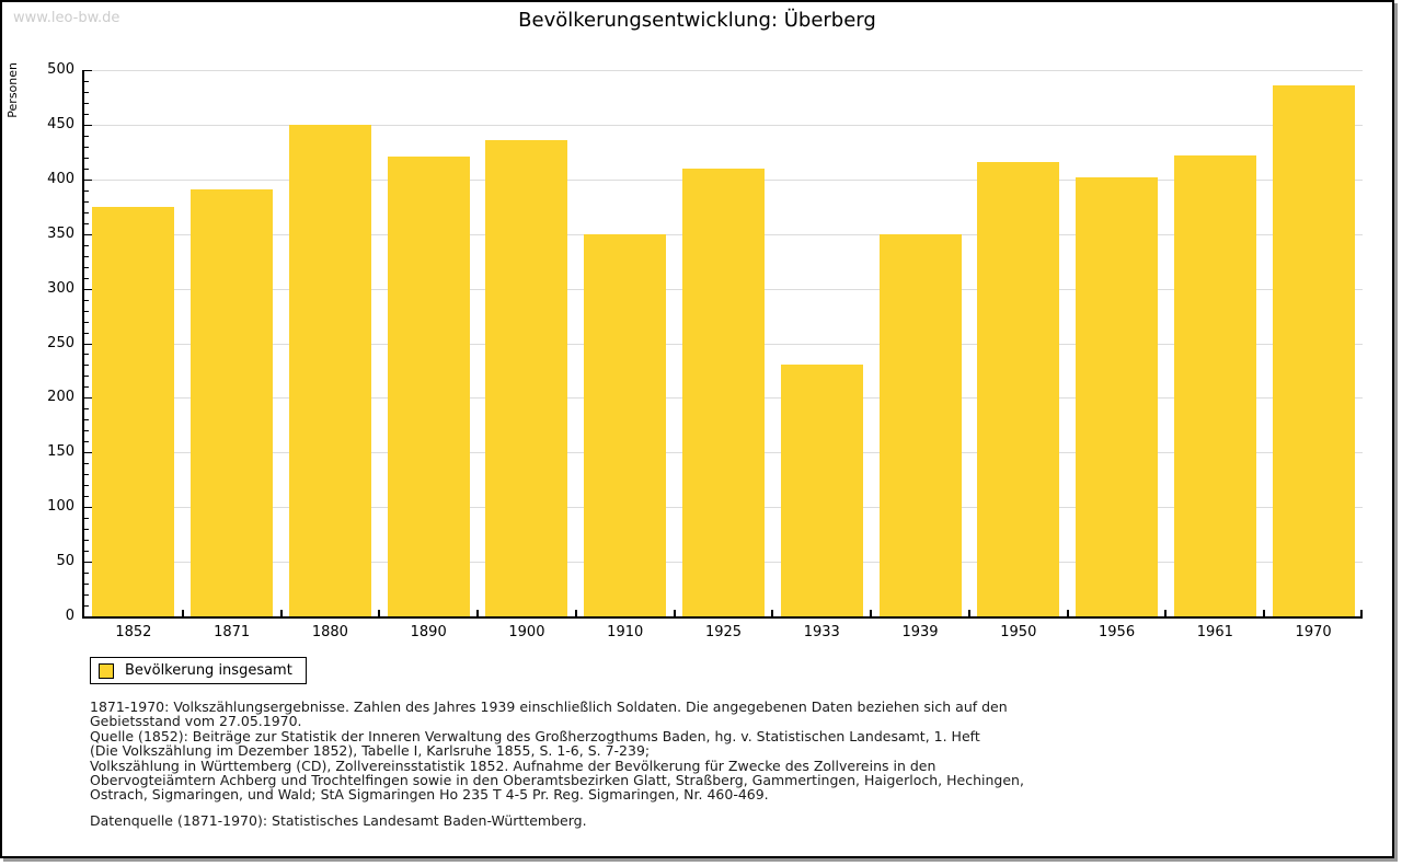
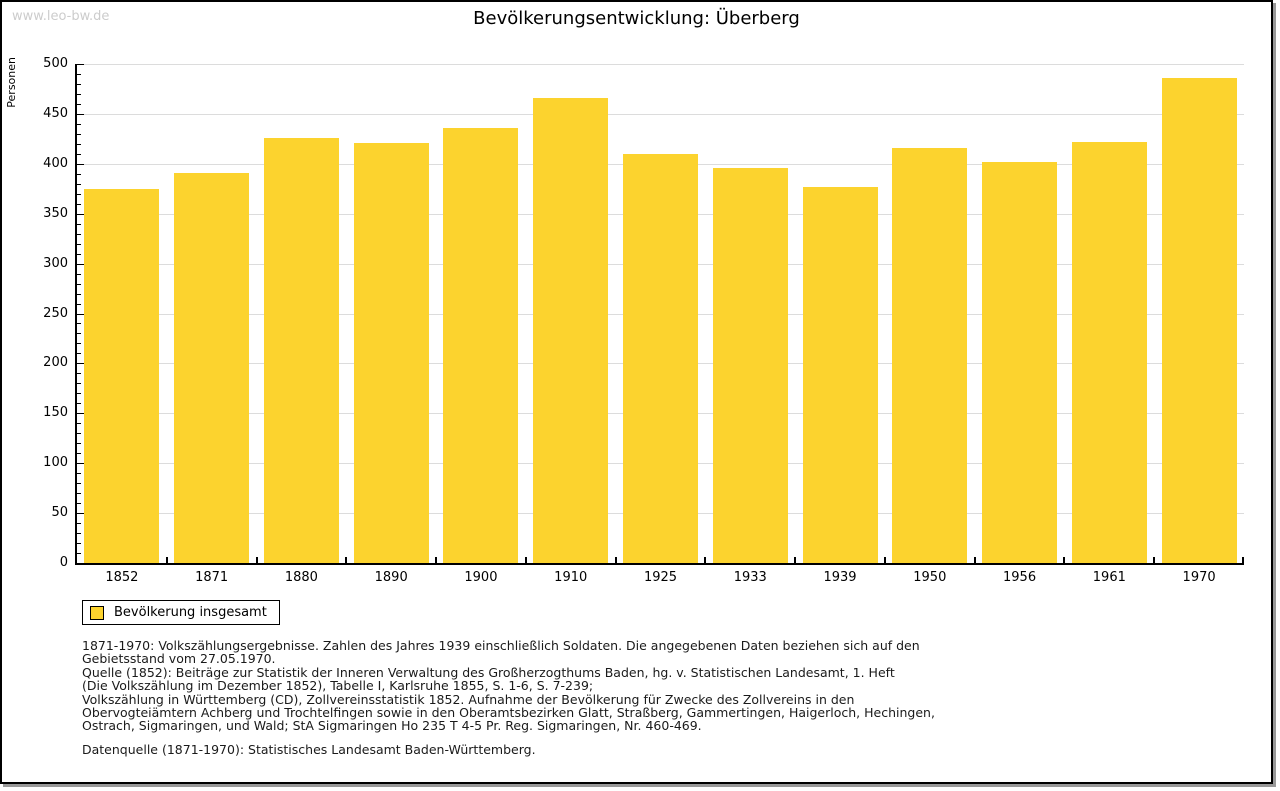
1880: 450 -> 430
1910: 350 -> 470
1933: 230 -> 400
1939: 350 -> 380
